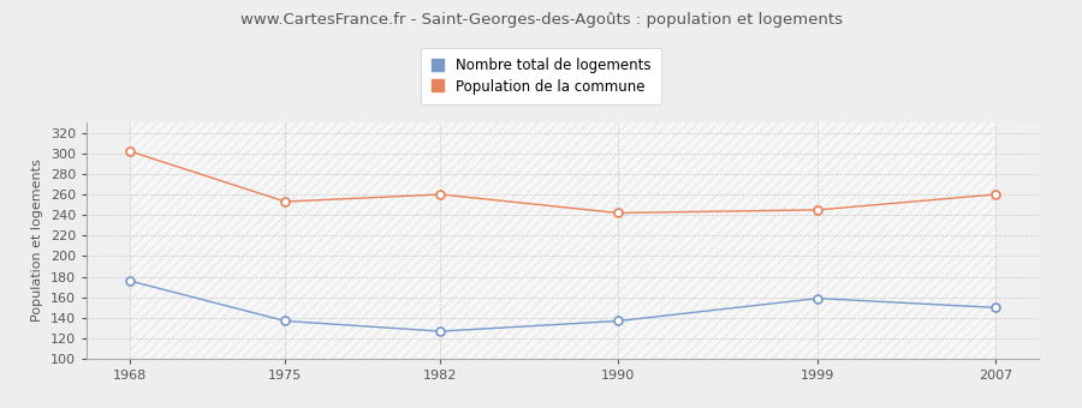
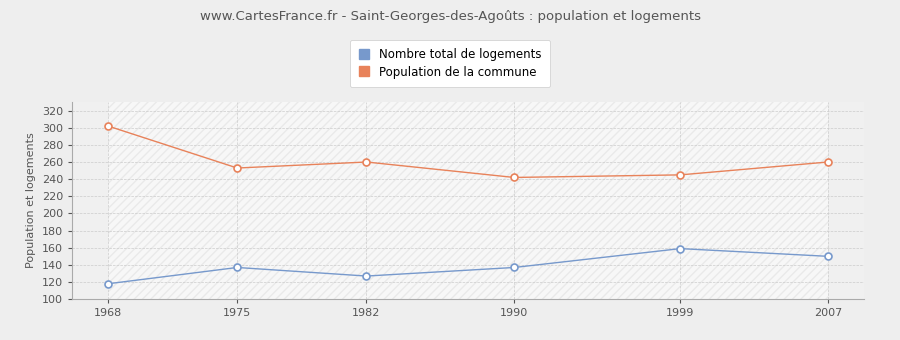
Nombre total de logements/1968: 176 -> 118
